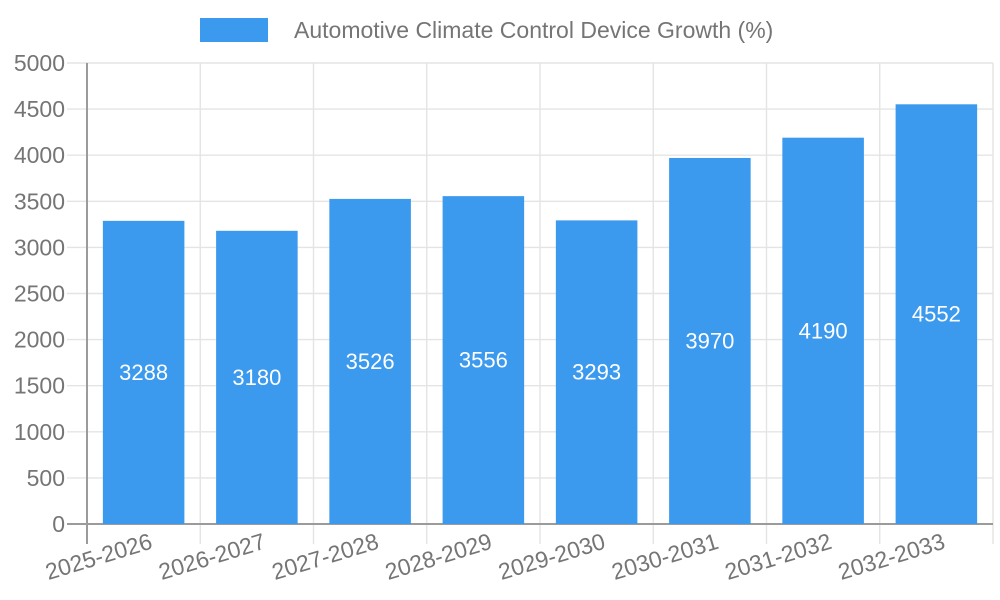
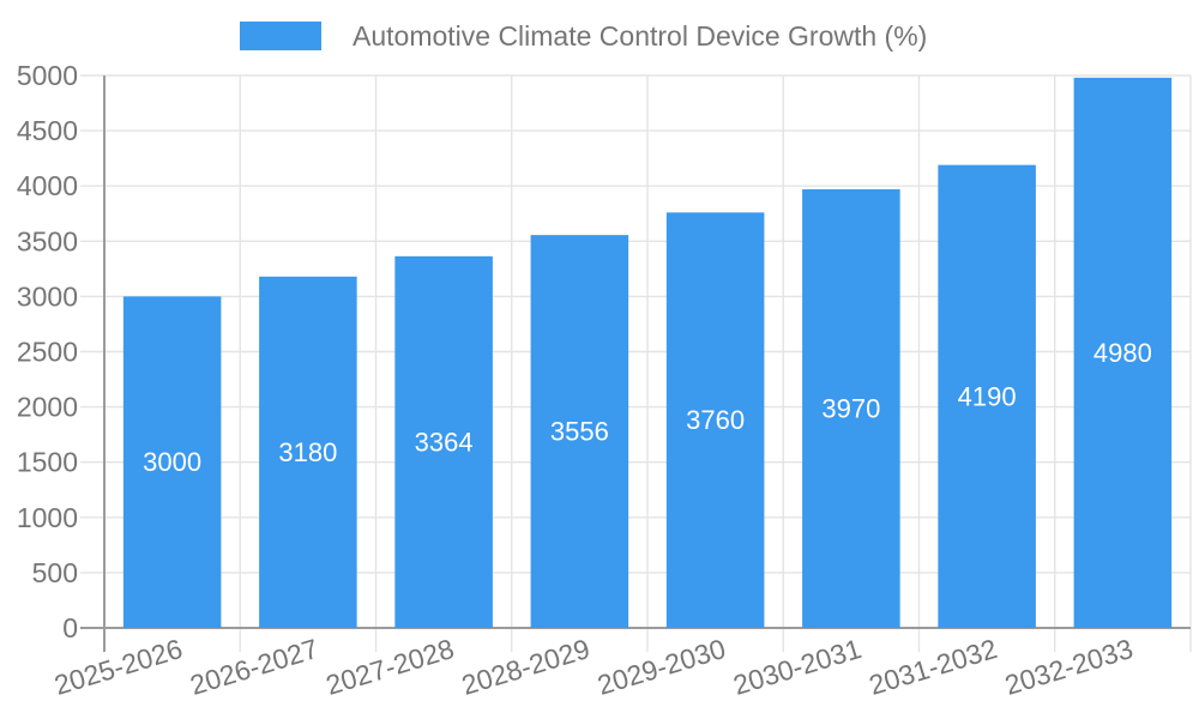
2025-2026: 3288 -> 3000
2027-2028: 3526 -> 3364
2029-2030: 3293 -> 3760
2032-2033: 4552 -> 4980
